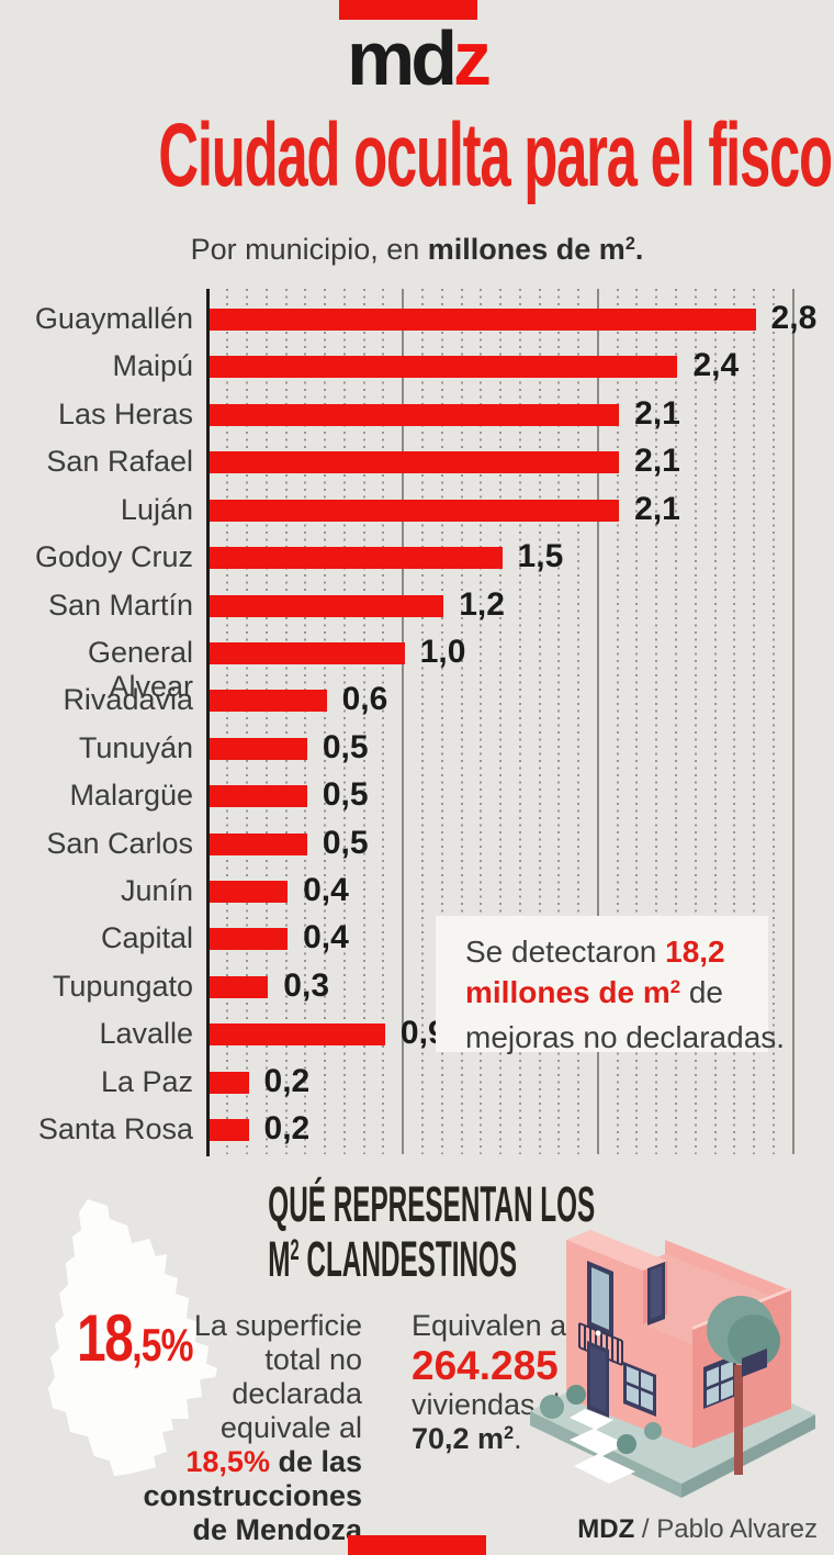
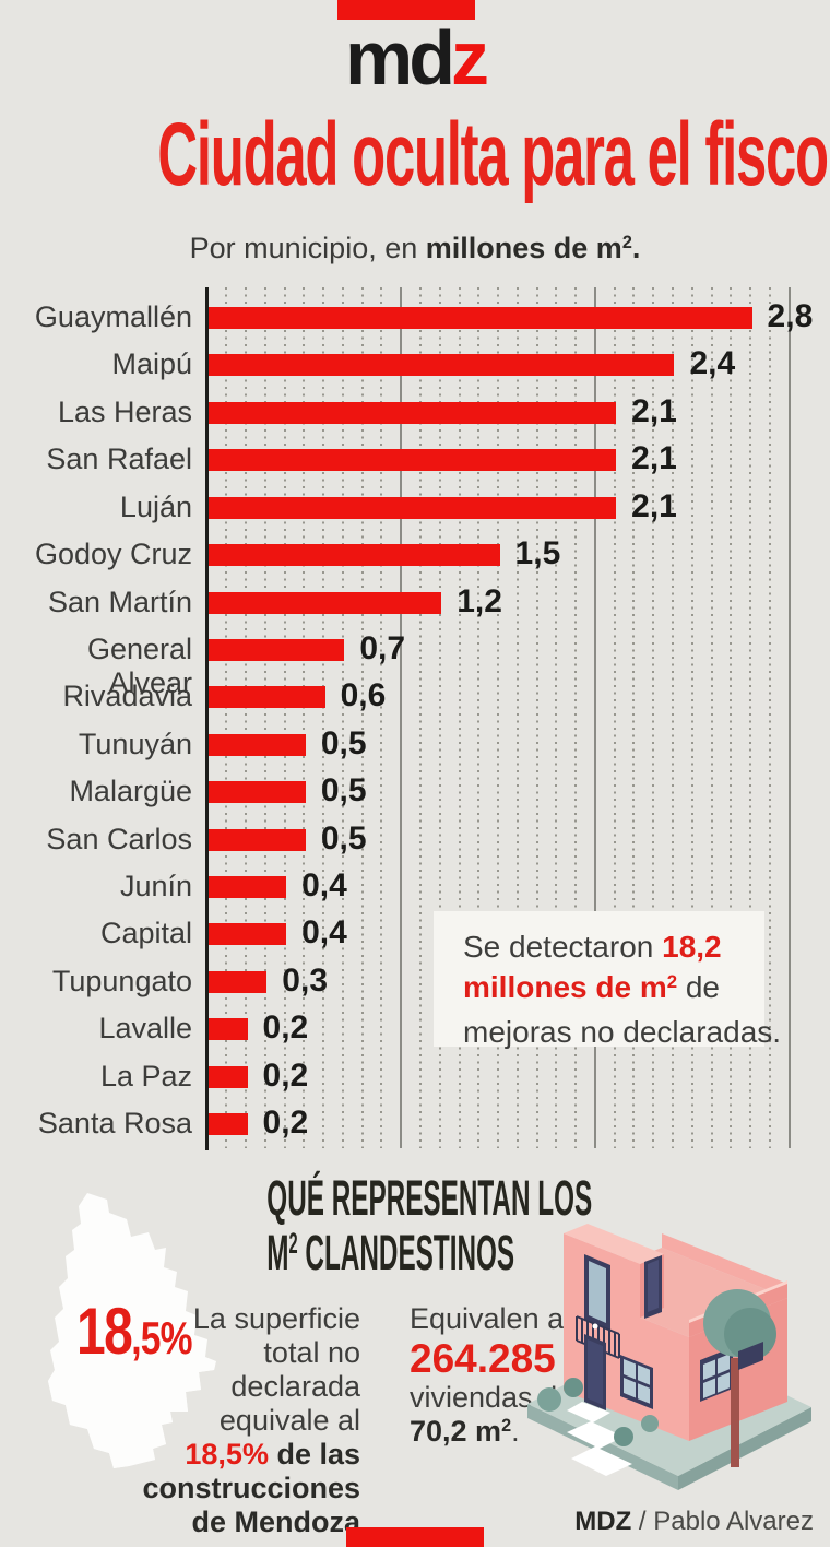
General Alvear: 1,0 -> 0,7
Lavalle: 0,9 -> 0,2
